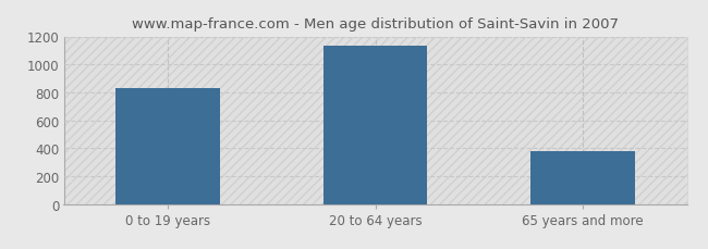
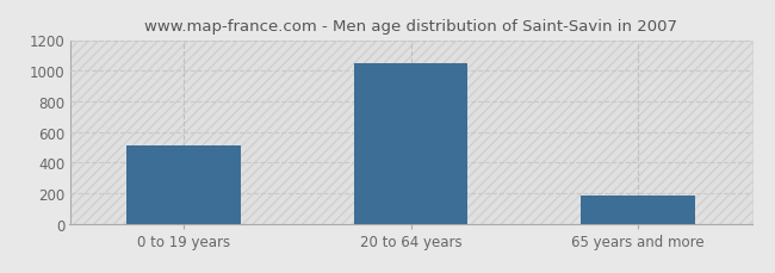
0 to 19 years: 830 -> 510
20 to 64 years: 1130 -> 1040
65 years and more: 380 -> 180
